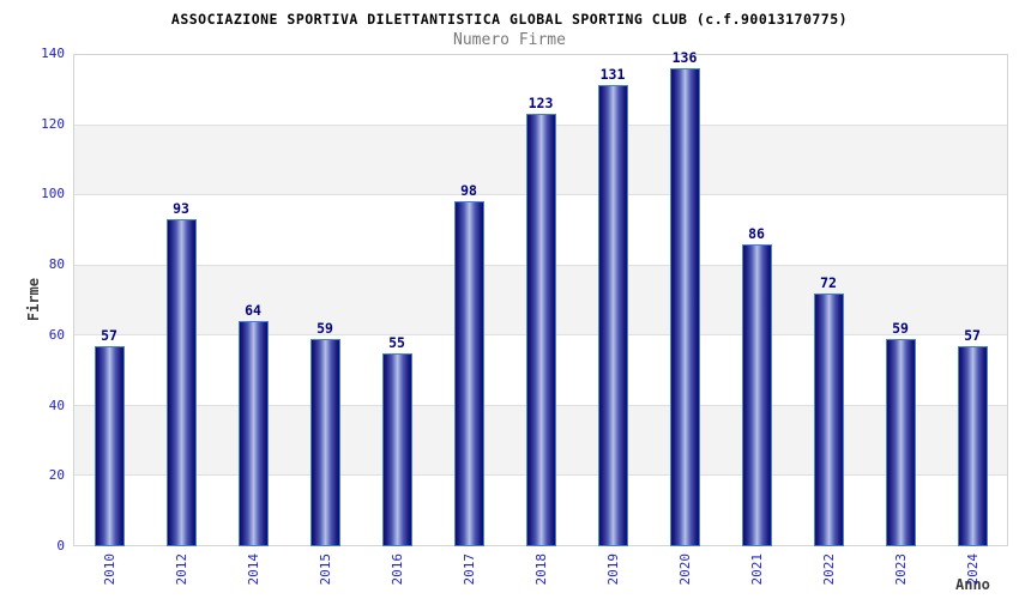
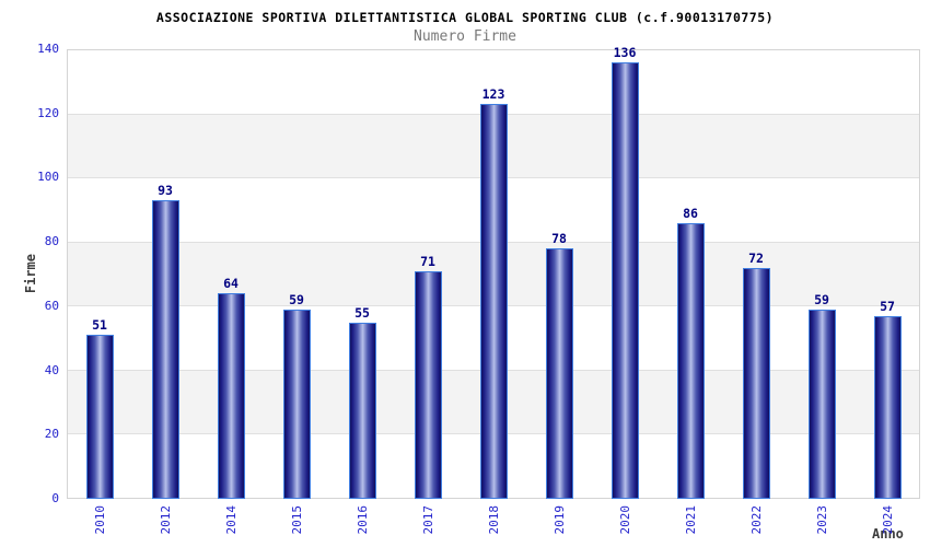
2010: 57 -> 51
2017: 98 -> 71
2019: 131 -> 78
